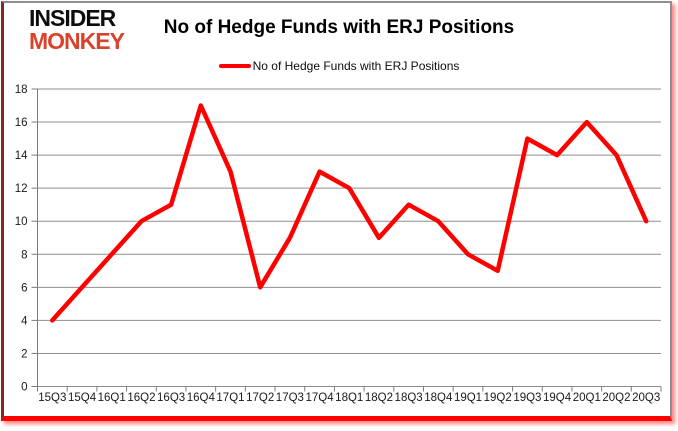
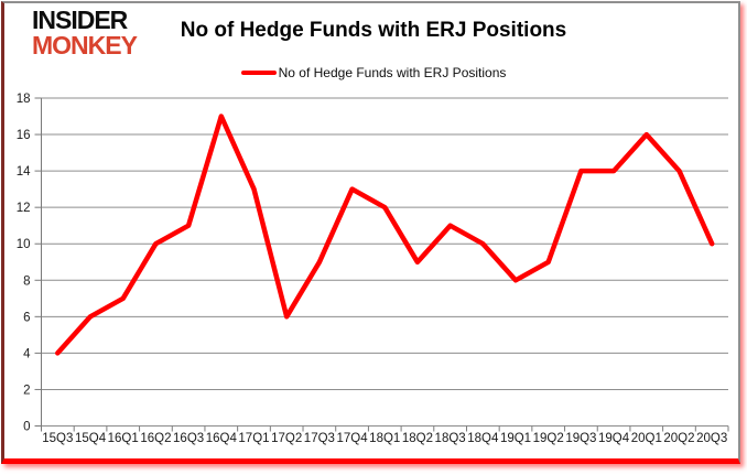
16Q1: 8 -> 7
19Q2: 7 -> 9
19Q3: 15 -> 14
